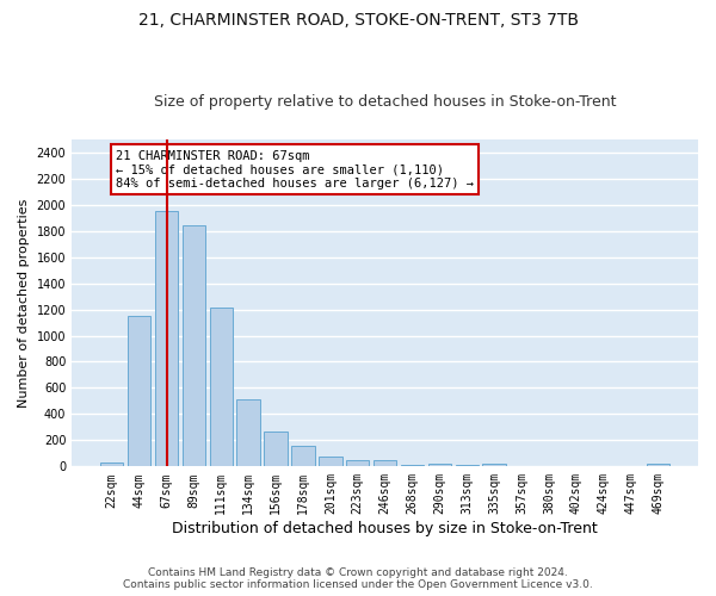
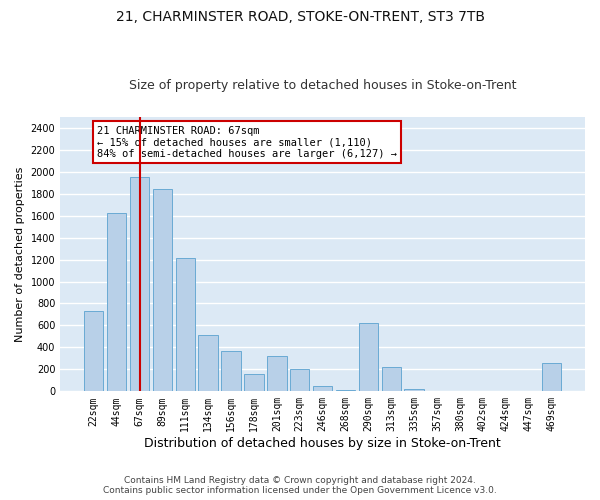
22sqm: 30 -> 730
44sqm: 1150 -> 1620
156sqm: 260 -> 370
201sqm: 80 -> 320
223sqm: 50 -> 200
290sqm: 20 -> 620
313sqm: 10 -> 220
469sqm: 20 -> 260
